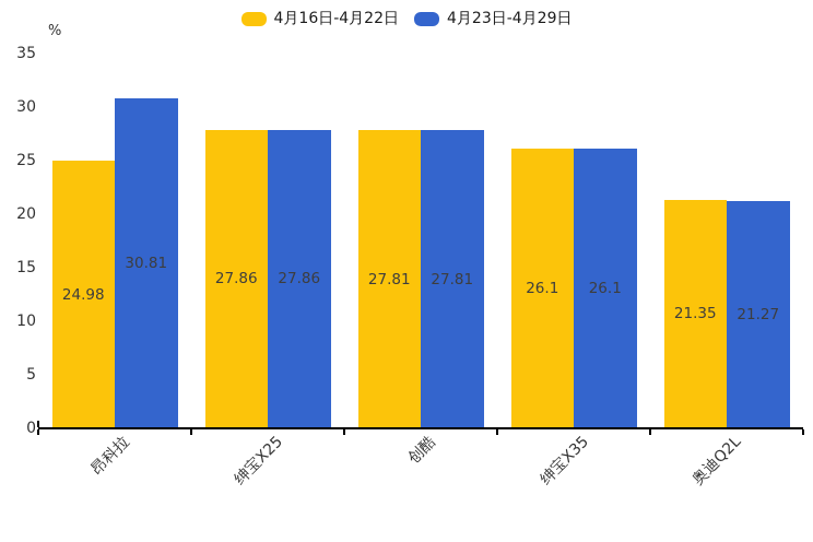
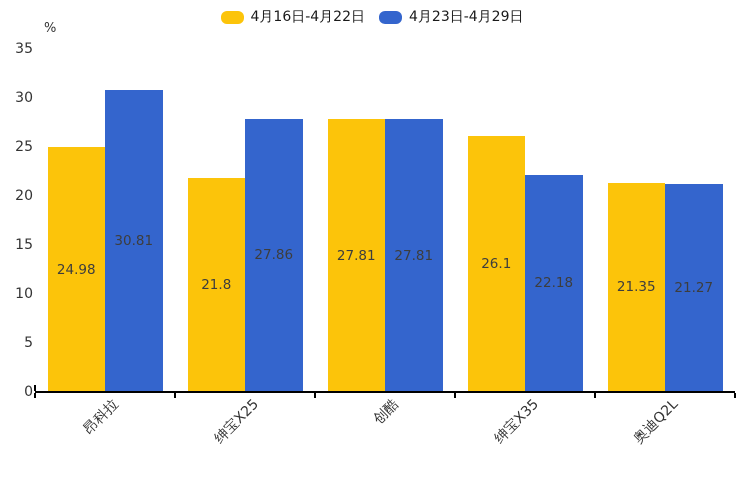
4月16日-4月22日/绅宝X25: 27.86 -> 21.8
4月23日-4月29日/绅宝X35: 26.1 -> 22.18
